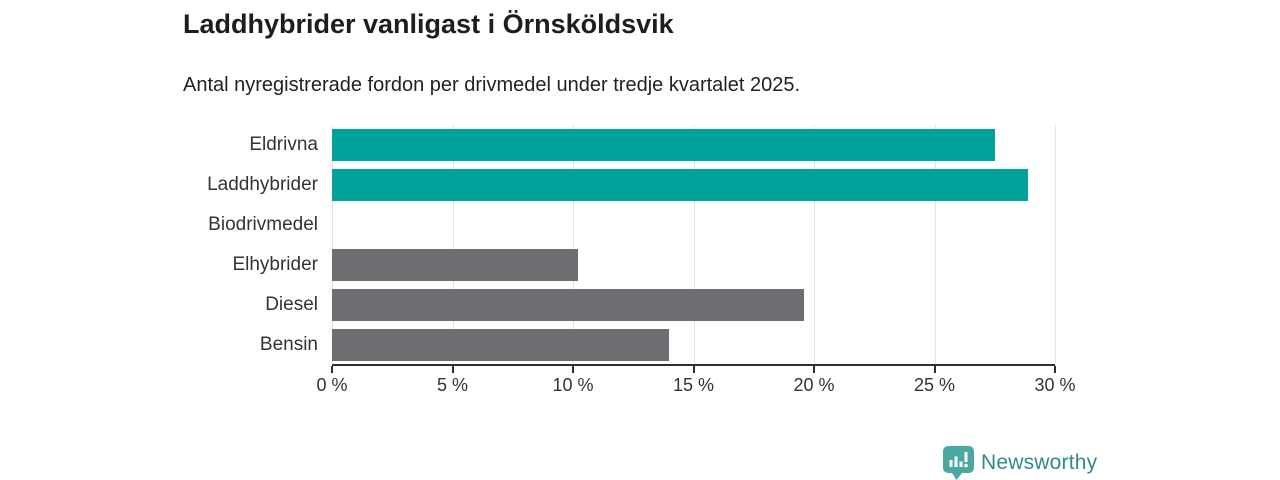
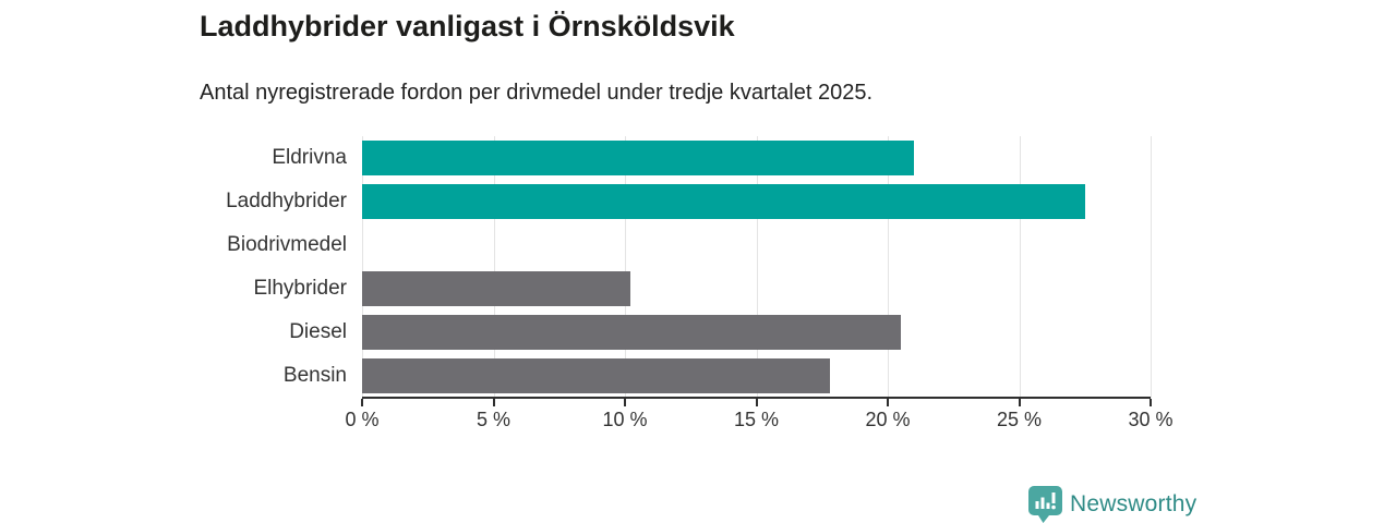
Eldrivna: 27.5% -> 21.0%
Laddhybrider: 28.9% -> 27.5%
Diesel: 19.6% -> 20.5%
Bensin: 14.0% -> 17.8%
